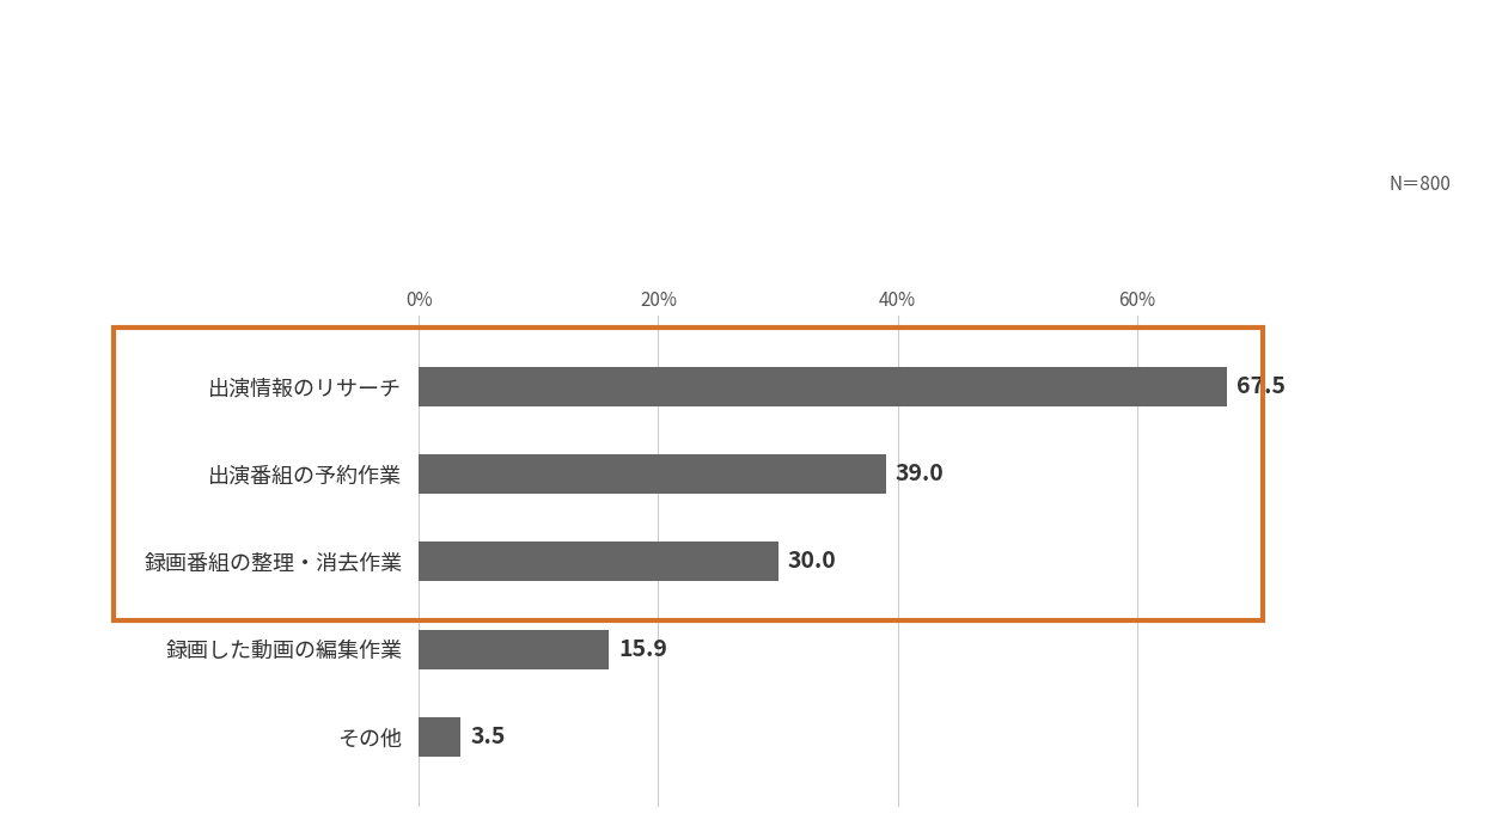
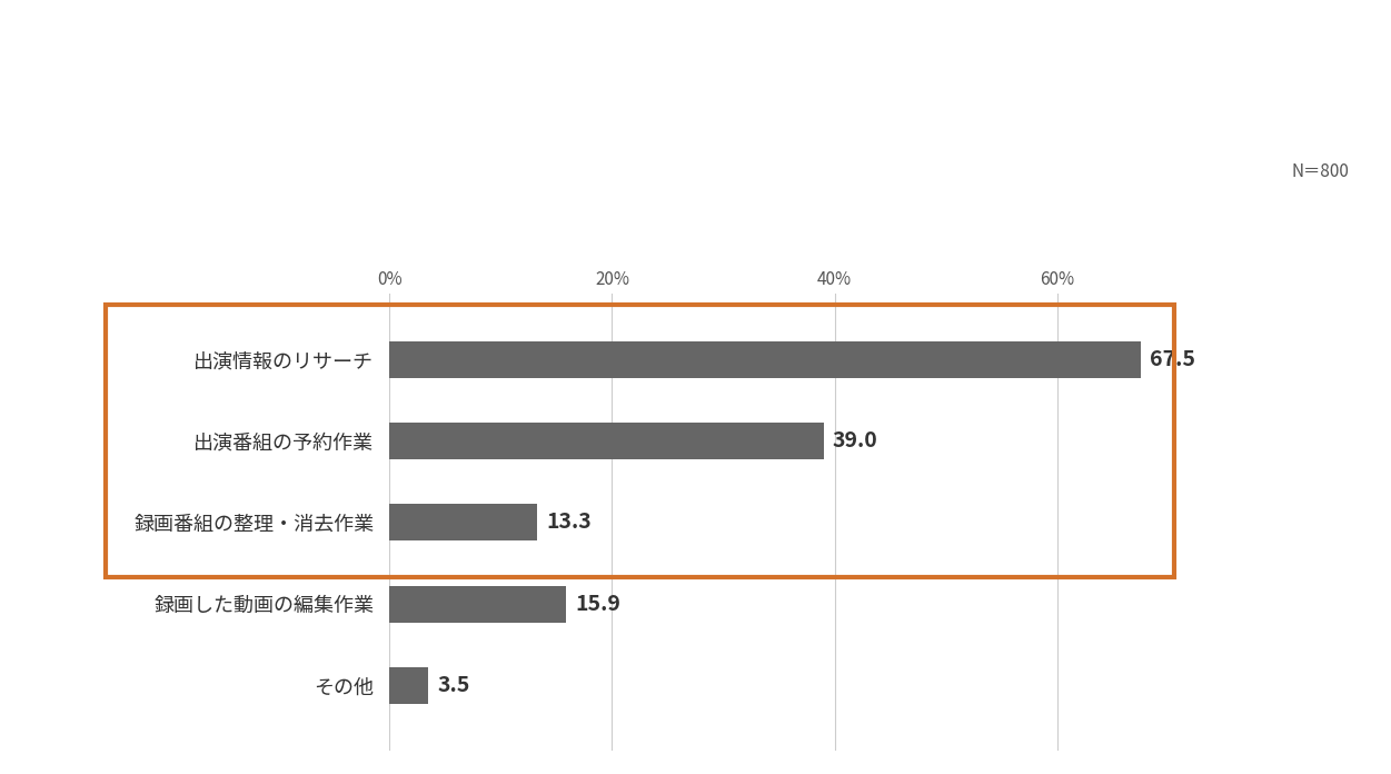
録画番組の整理・消去作業: 30.0 -> 13.3
